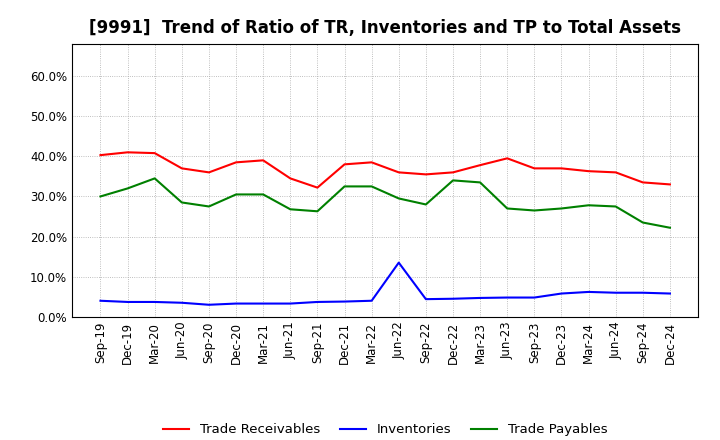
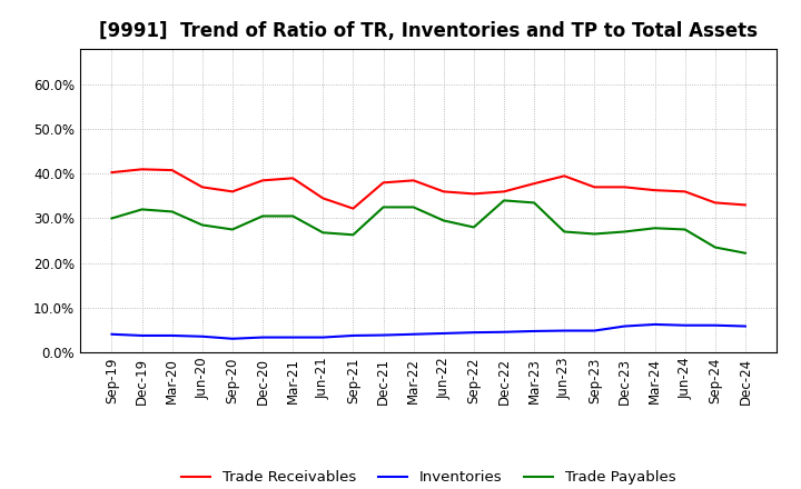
Trade Payables/Mar-20: 34.5% -> 31.5%
Inventories/Jun-22: 13.5% -> 4.2%
